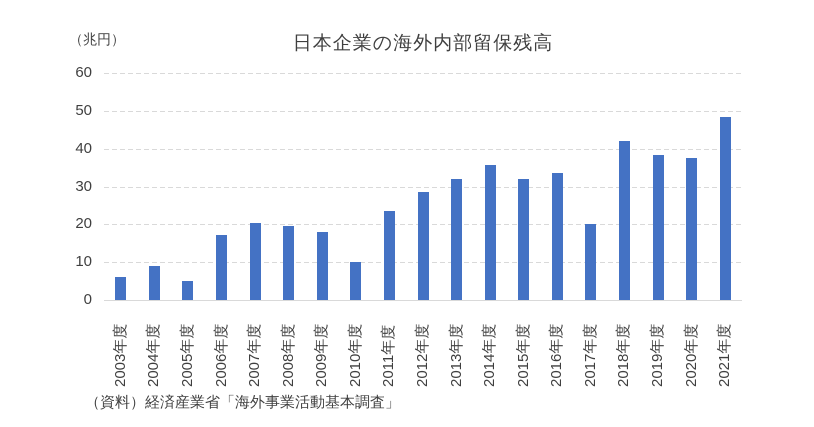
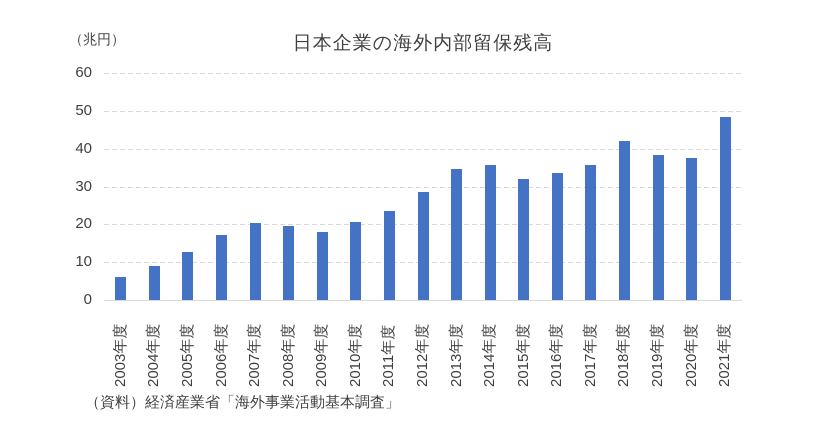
2005年度: 5 -> 13
2010年度: 10 -> 20
2013年度: 32 -> 34
2017年度: 20 -> 36
